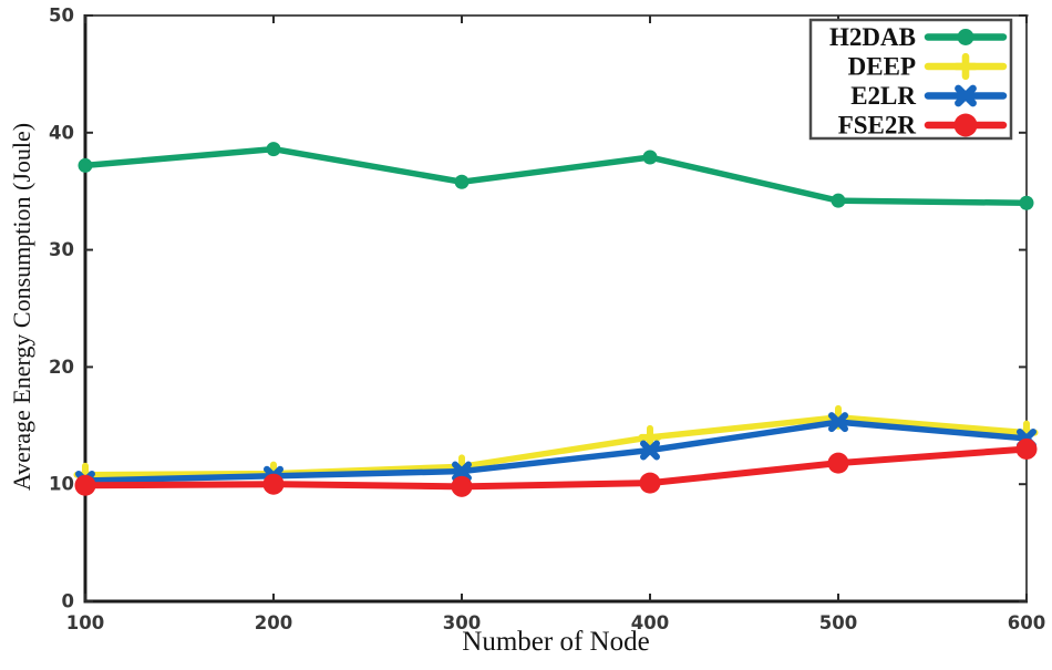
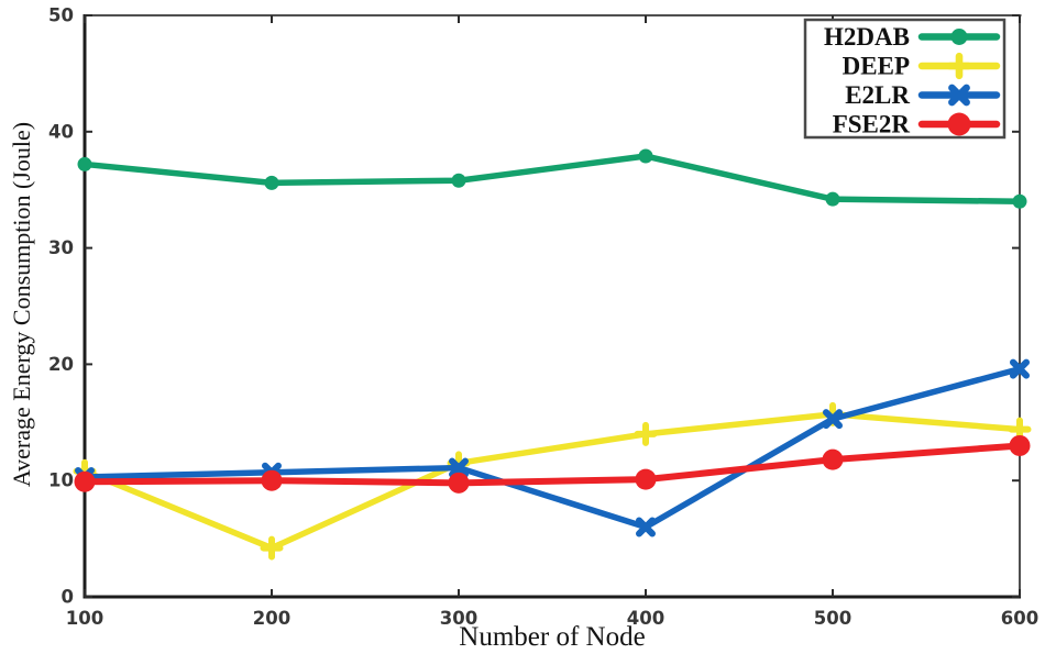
H2DAB/200: 38.6 -> 35.6
DEEP/200: 10.9 -> 4.2
E2LR/400: 12.9 -> 6.0
E2LR/600: 13.9 -> 19.6
